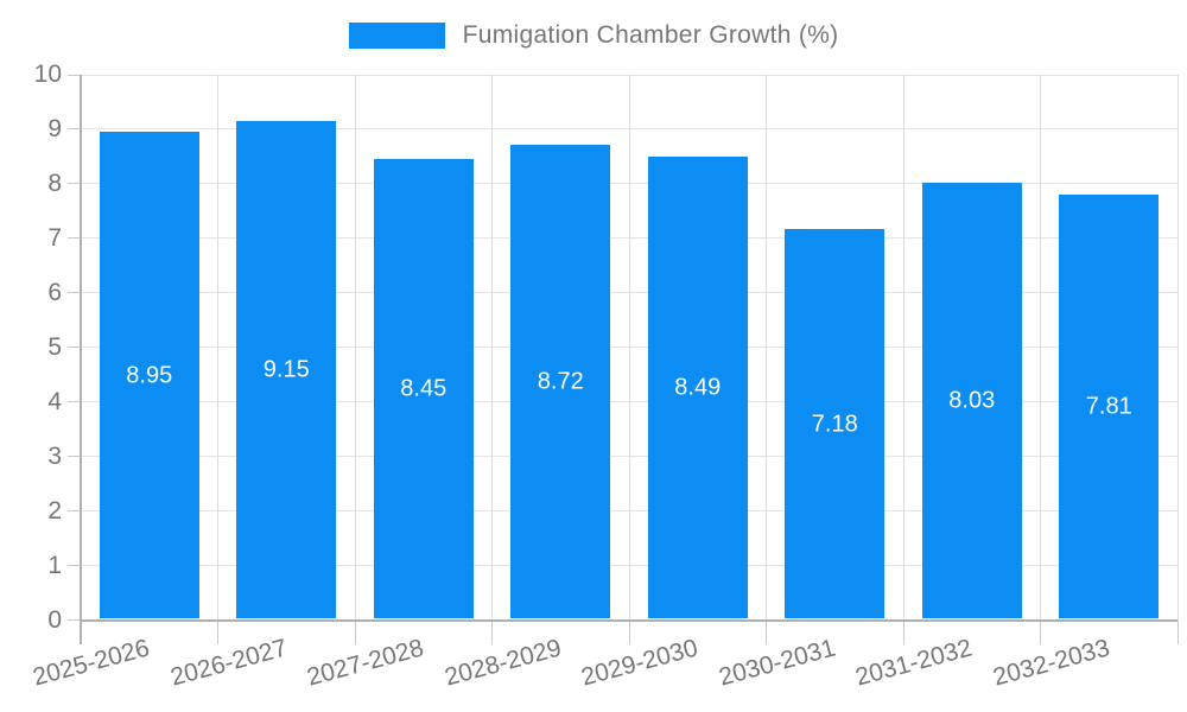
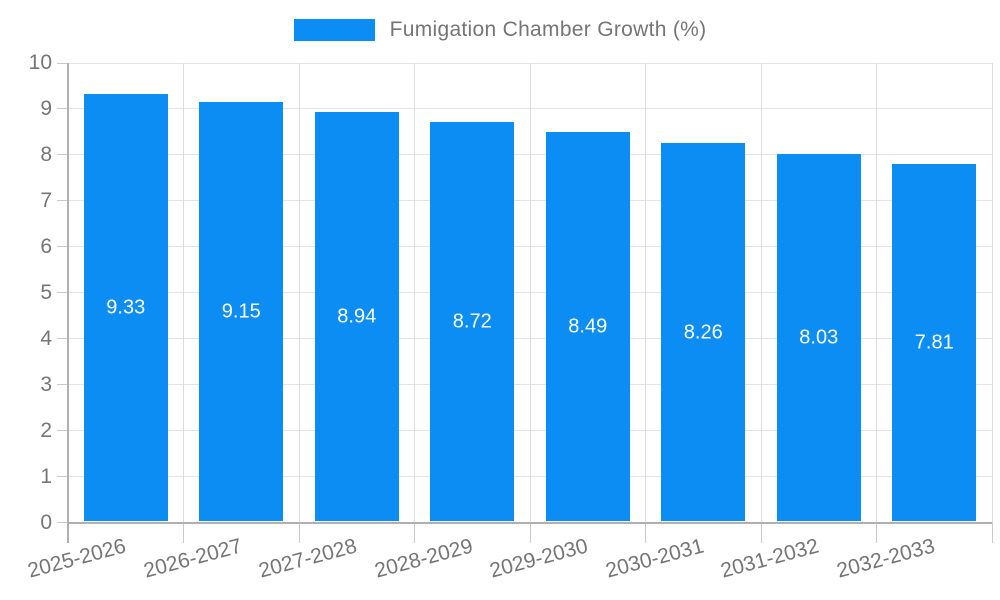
2025-2026: 8.95 -> 9.33
2027-2028: 8.45 -> 8.94
2030-2031: 7.18 -> 8.26
